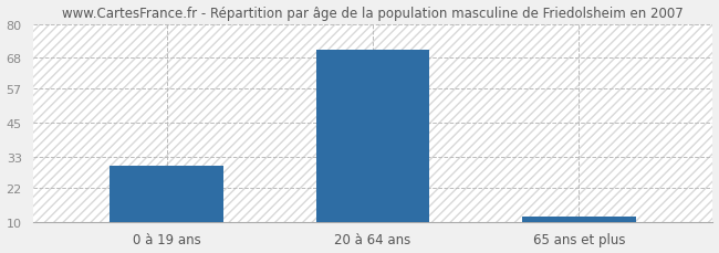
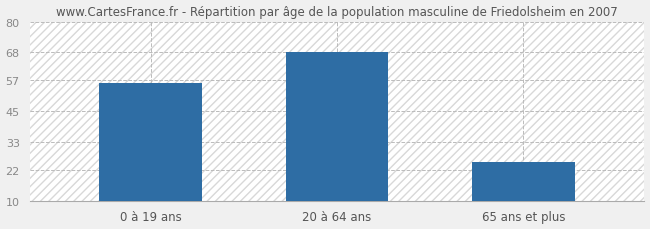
0 à 19 ans: 30 -> 56
20 à 64 ans: 71 -> 68
65 ans et plus: 12 -> 25
